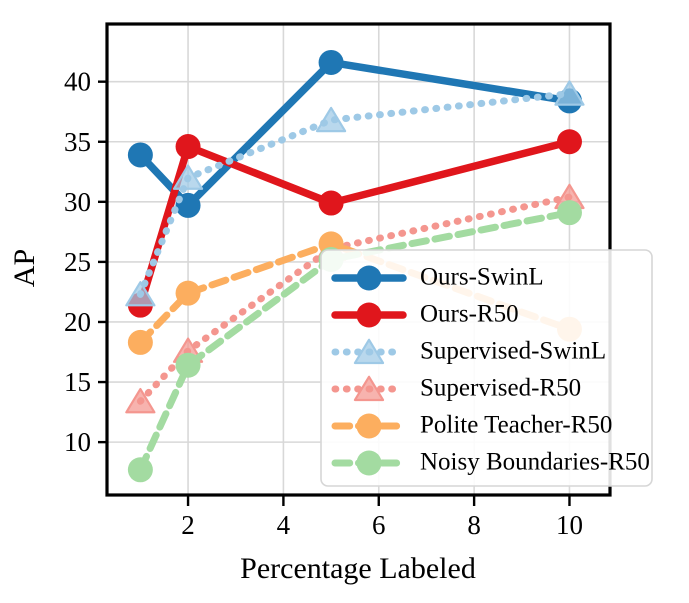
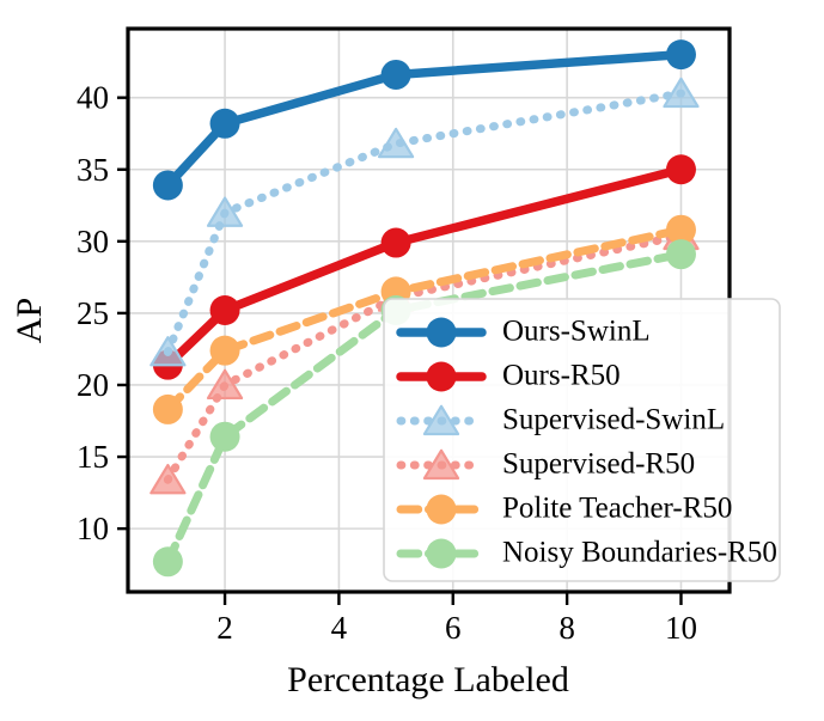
Ours-SwinL/2: 29.7 -> 38.2
Ours-R50/2: 34.6 -> 25.2
Supervised-R50/2: 17.6 -> 20.0
Ours-SwinL/10: 38.4 -> 43.0
Supervised-SwinL/10: 39.0 -> 40.3
Polite Teacher-R50/10: 19.4 -> 30.8
